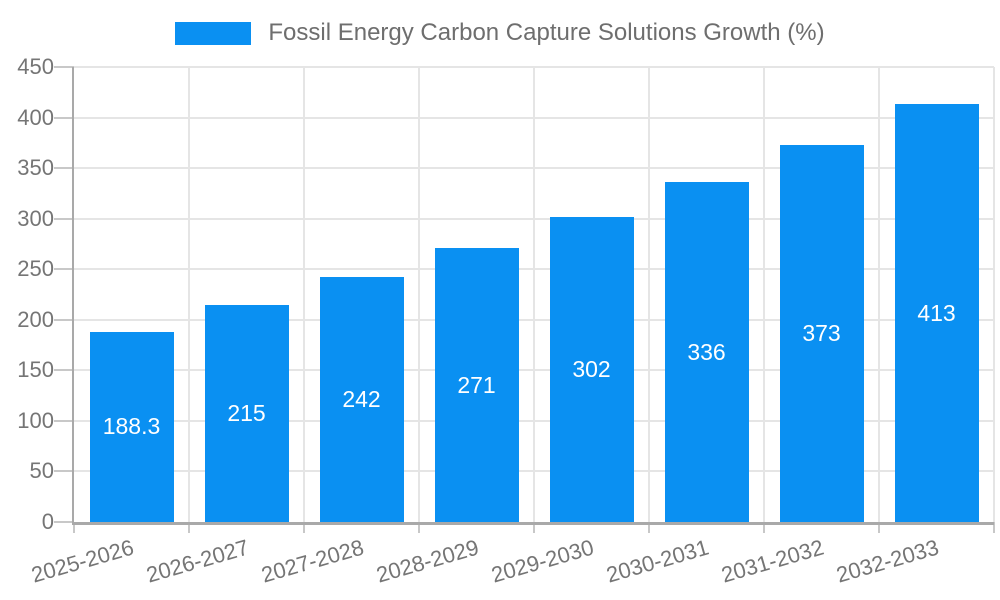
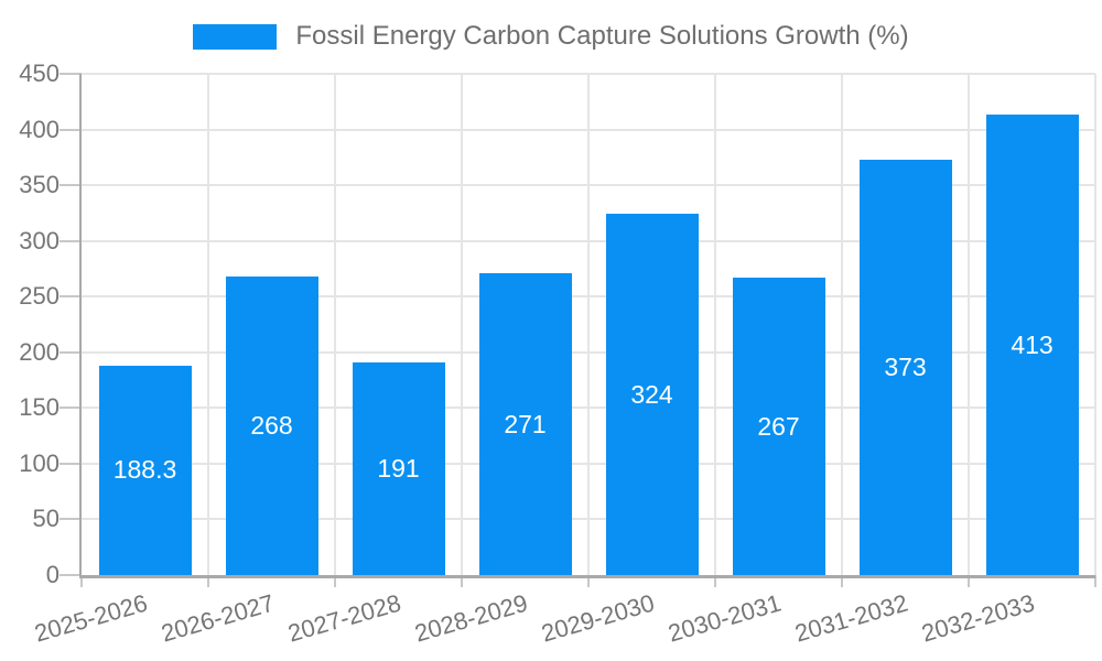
2026-2027: 215 -> 268
2027-2028: 242 -> 191
2029-2030: 302 -> 324
2030-2031: 336 -> 267
